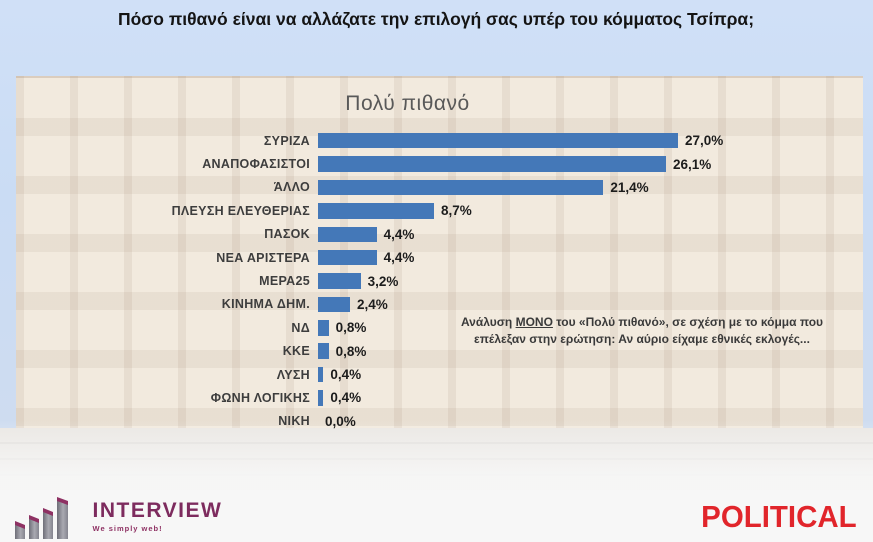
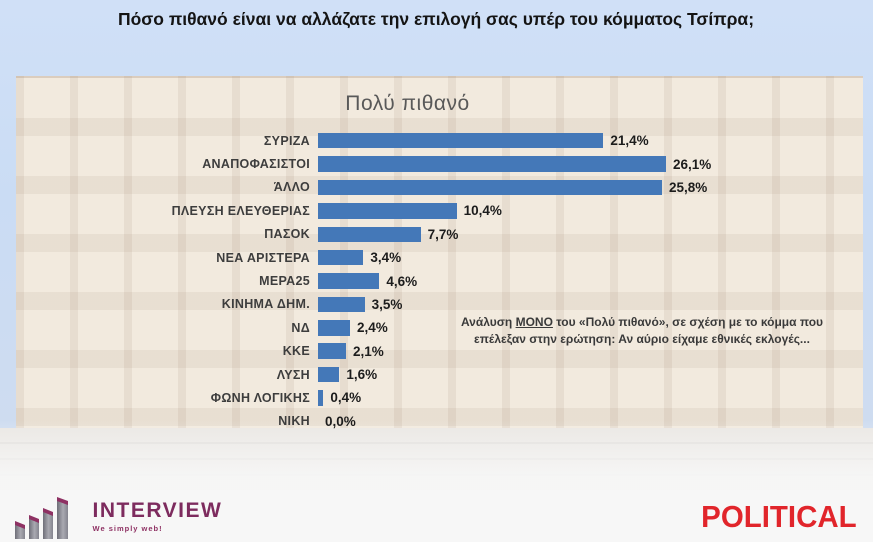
ΣΥΡΙΖΑ: 27,0% -> 21,4%
ΆΛΛΟ: 21,4% -> 25,8%
ΠΛΕΥΣΗ ΕΛΕΥΘΕΡΙΑΣ: 8,7% -> 10,4%
ΠΑΣΟΚ: 4,4% -> 7,7%
ΝΕΑ ΑΡΙΣΤΕΡΑ: 4,4% -> 3,4%
ΜΕΡΑ25: 3,2% -> 4,6%
ΚΙΝΗΜΑ ΔΗΜ.: 2,4% -> 3,5%
ΝΔ: 0,8% -> 2,4%
ΚΚΕ: 0,8% -> 2,1%
ΛΥΣΗ: 0,4% -> 1,6%
